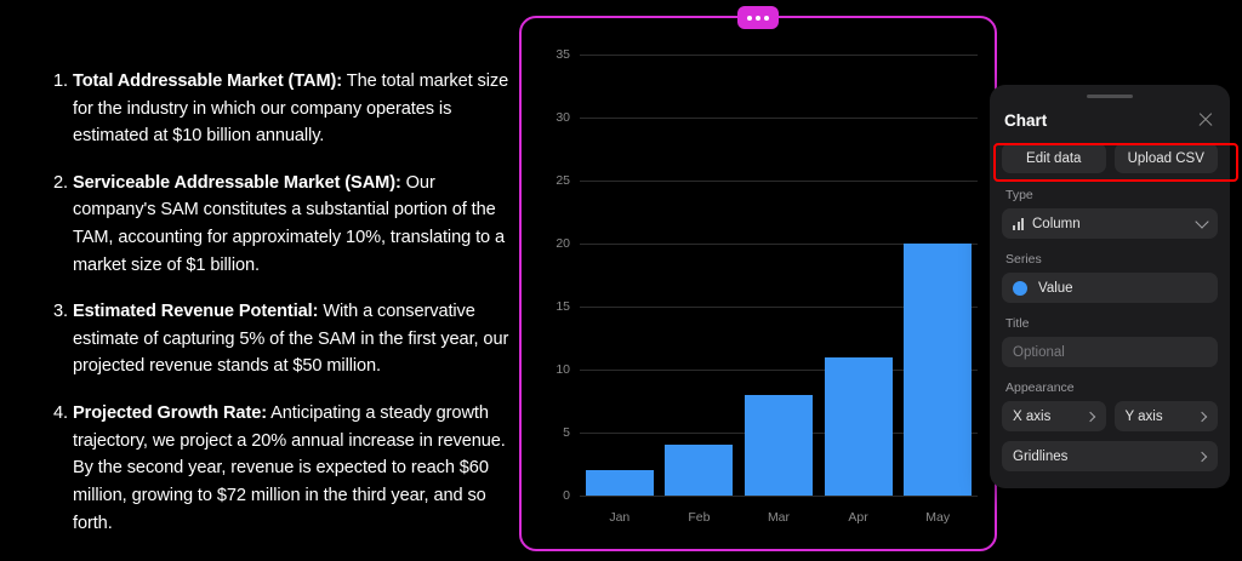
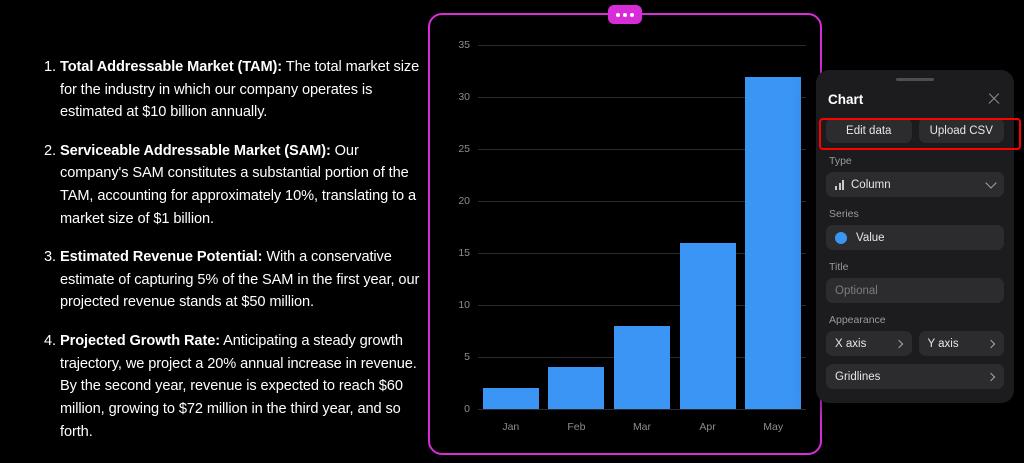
Apr: 11 -> 16
May: 20 -> 32
